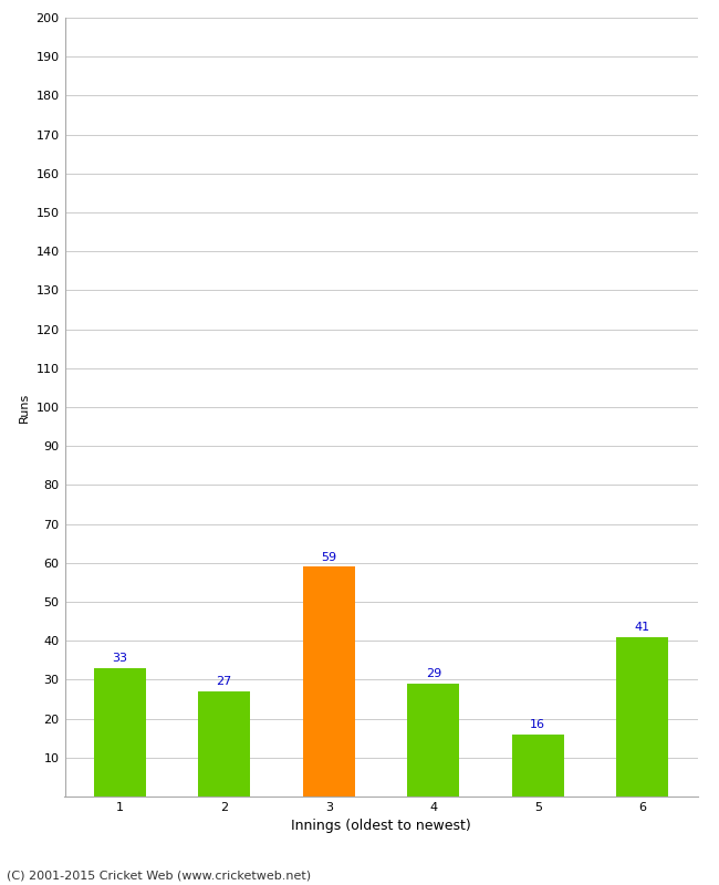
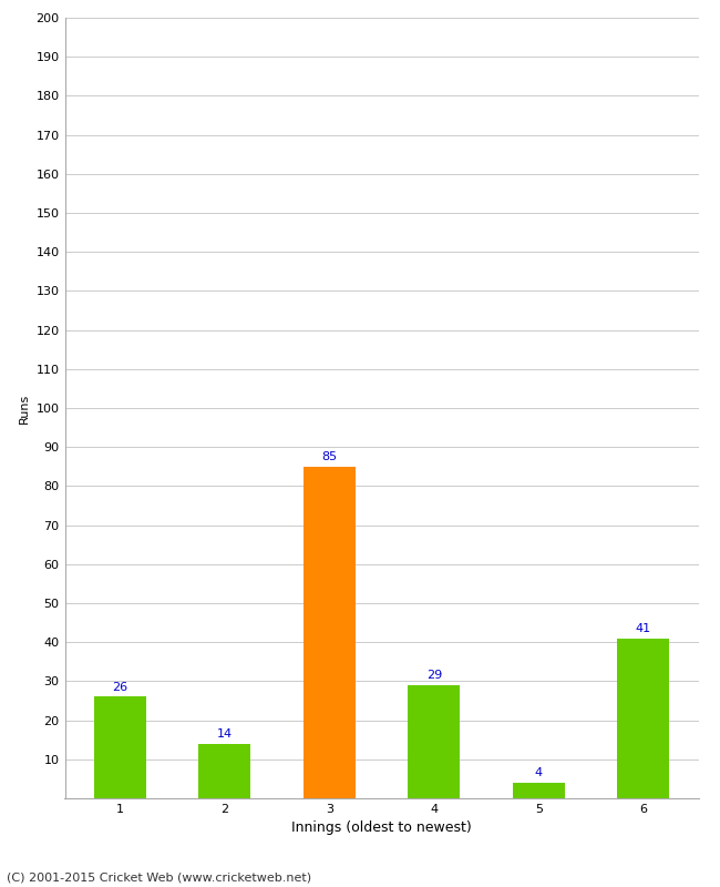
1: 33 -> 26
2: 27 -> 14
3: 59 -> 85
5: 16 -> 4
